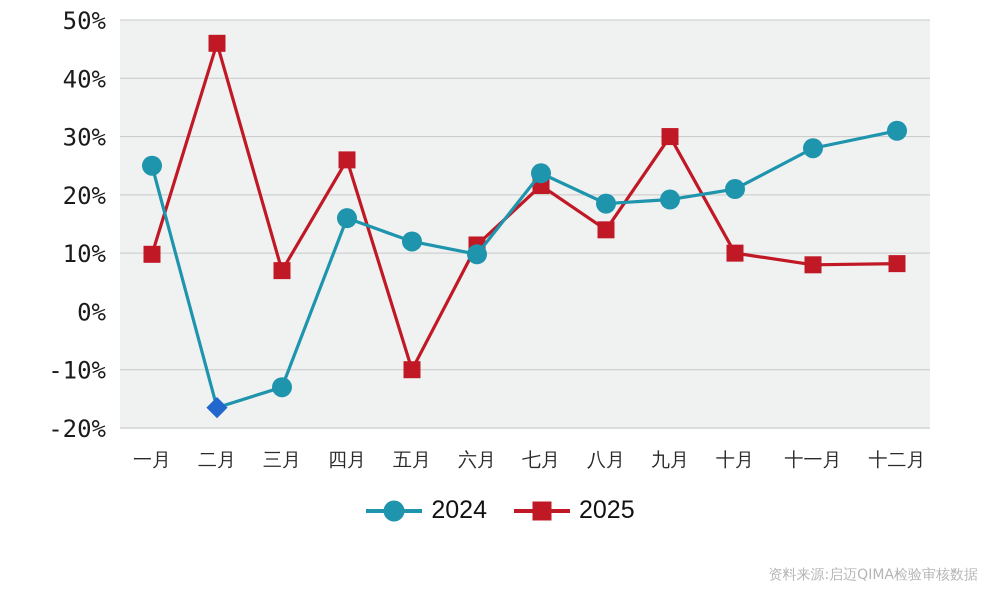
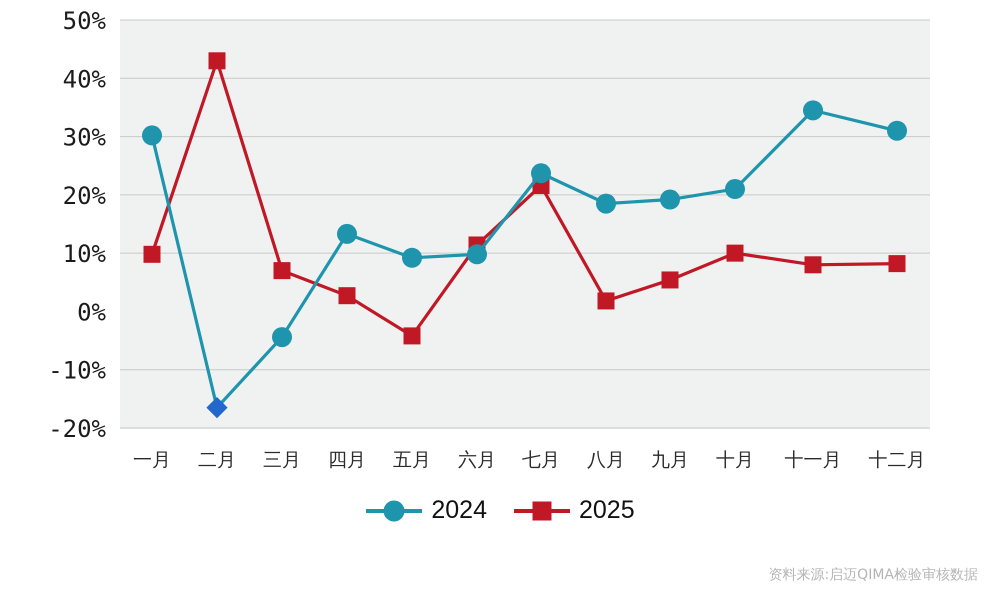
2024/一月: 25% -> 30%
2025/二月: 46% -> 43%
2024/三月: -13% -> -4%
2024/四月: 16% -> 13%
2025/四月: 26% -> 3%
2024/五月: 12% -> 9%
2025/五月: -10% -> -4%
2025/八月: 14% -> 2%
2025/九月: 30% -> 5%
2024/十一月: 28% -> 34%
